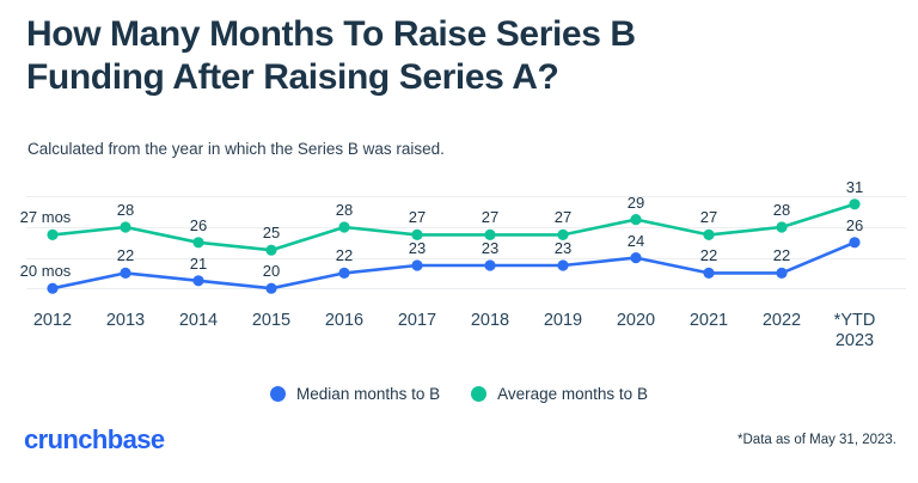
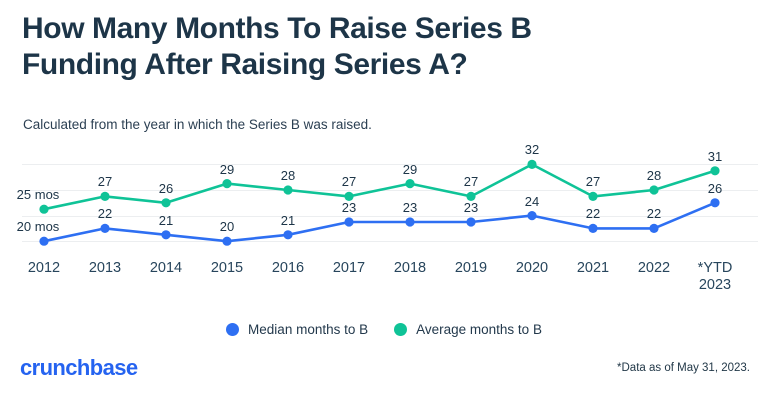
Average months to B/2012: 27 -> 25
Average months to B/2013: 28 -> 27
Average months to B/2015: 25 -> 29
Median months to B/2016: 22 -> 21
Average months to B/2018: 27 -> 29
Average months to B/2020: 29 -> 32
